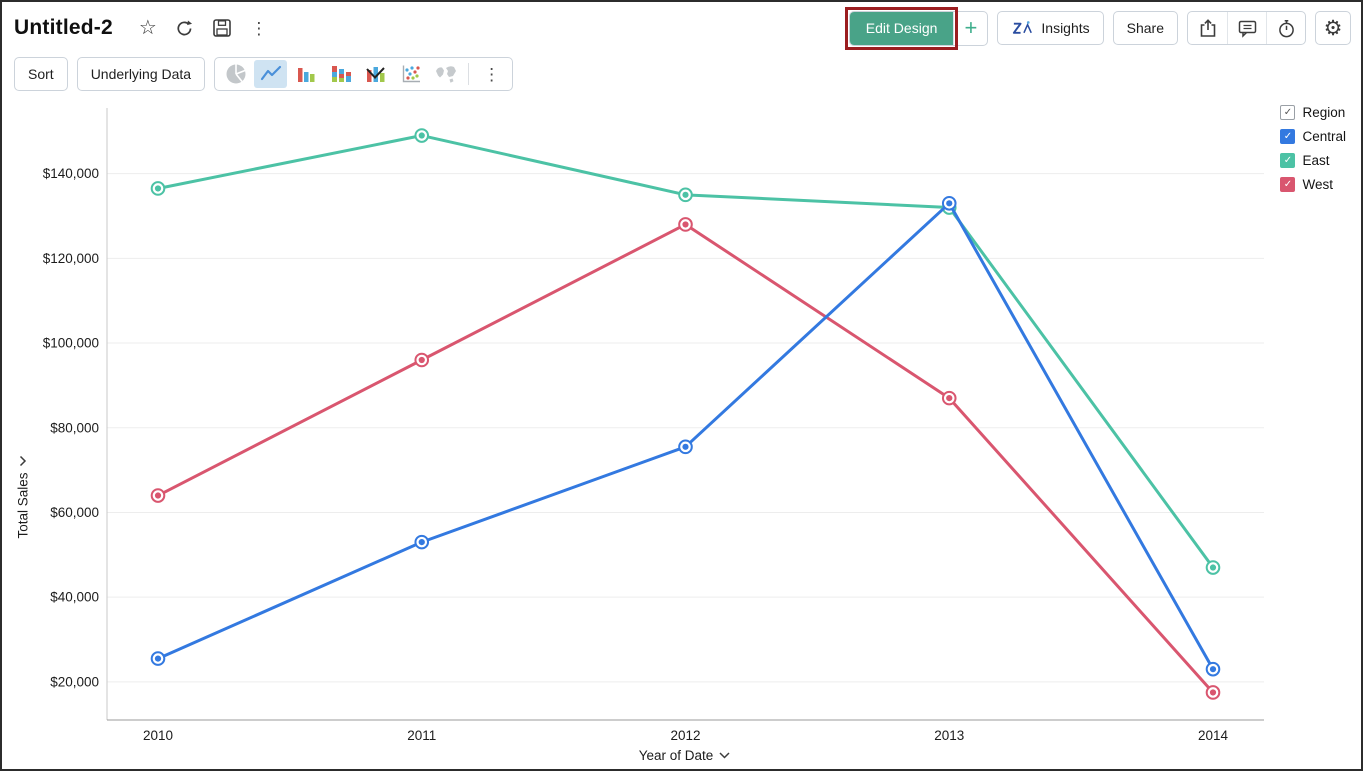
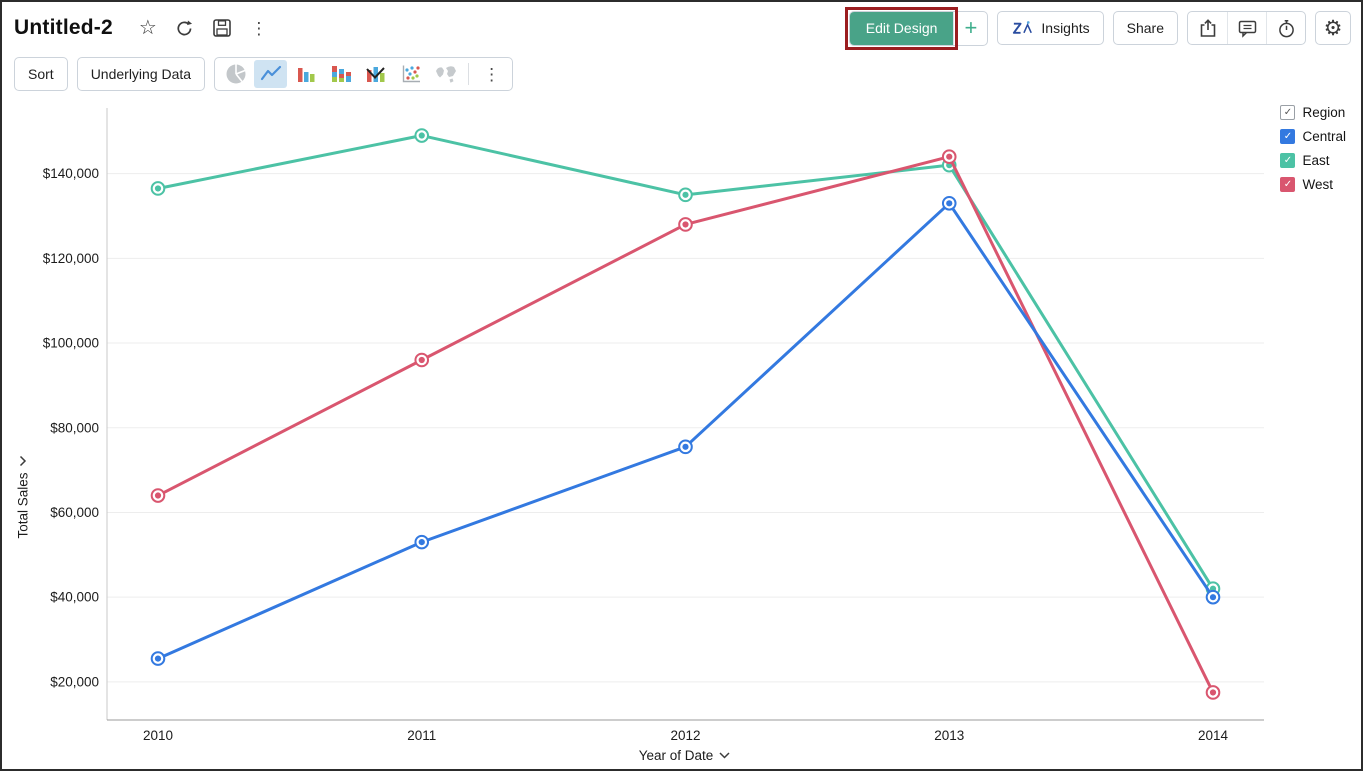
East/2013: $132000 -> $142000
West/2013: $87000 -> $144000
Central/2014: $23000 -> $40000
East/2014: $47000 -> $42000
